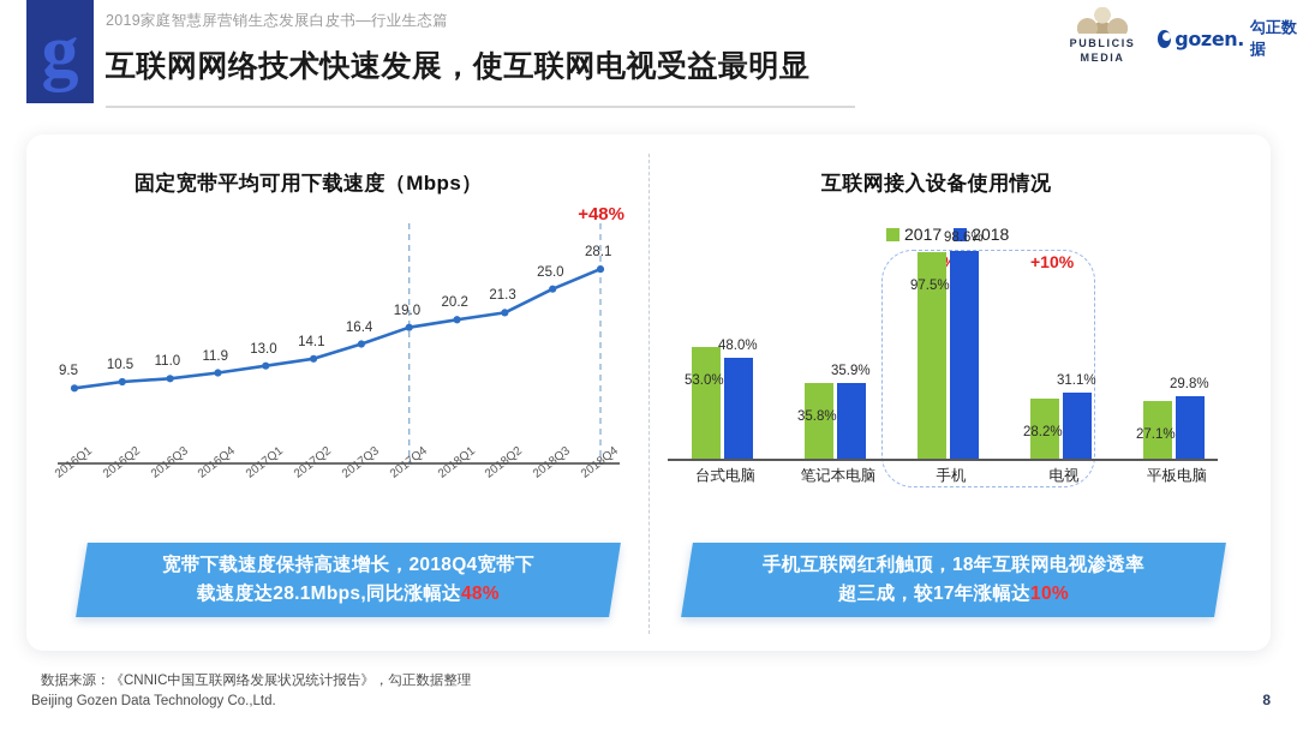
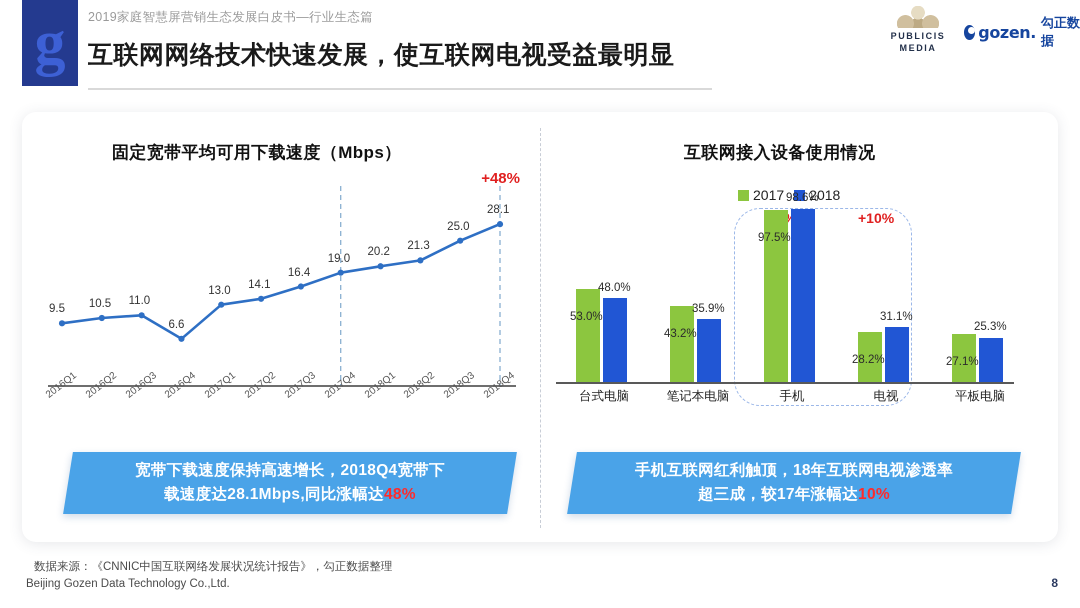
固定宽带平均可用下载速度（Mbps）/2016Q4: 11.9 -> 6.6
互联网接入设备使用情况/2017/笔记本电脑: 35.8% -> 43.2%
互联网接入设备使用情况/2018/平板电脑: 29.8% -> 25.3%
